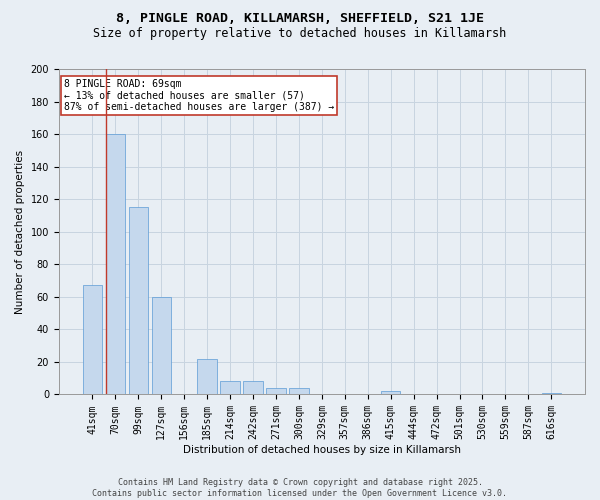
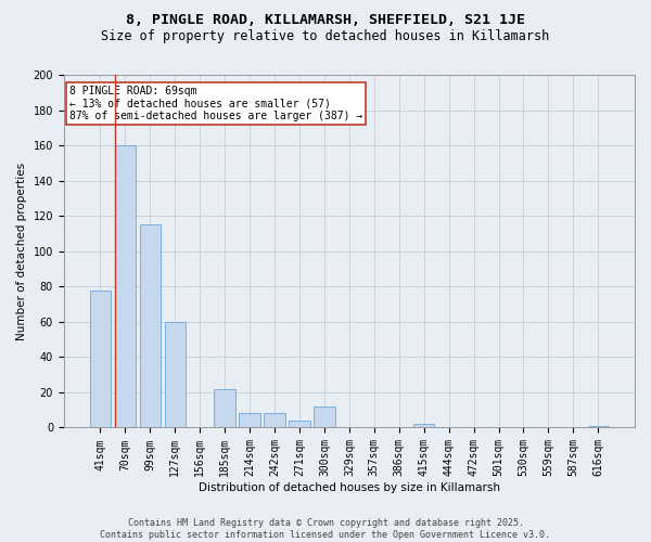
41sqm: 67 -> 78
300sqm: 4 -> 12
